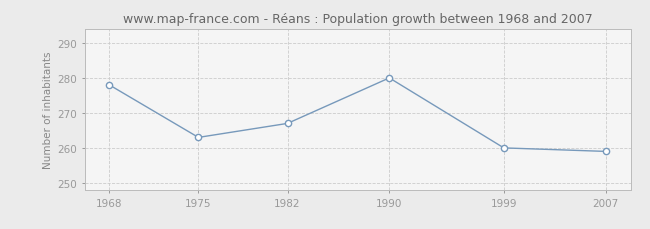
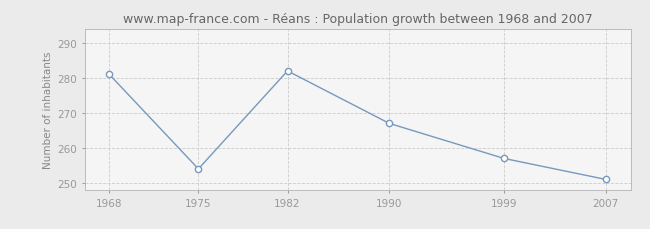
1968: 278 -> 281
1975: 263 -> 254
1982: 267 -> 282
1990: 280 -> 267
1999: 260 -> 257
2007: 259 -> 251
